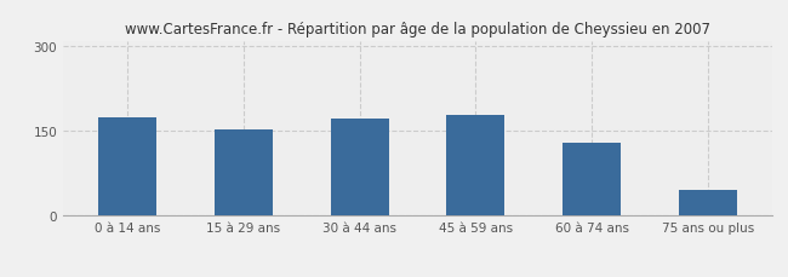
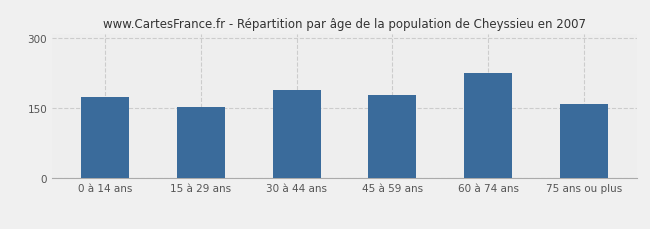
30 à 44 ans: 172 -> 190
60 à 74 ans: 130 -> 225
75 ans ou plus: 45 -> 160
